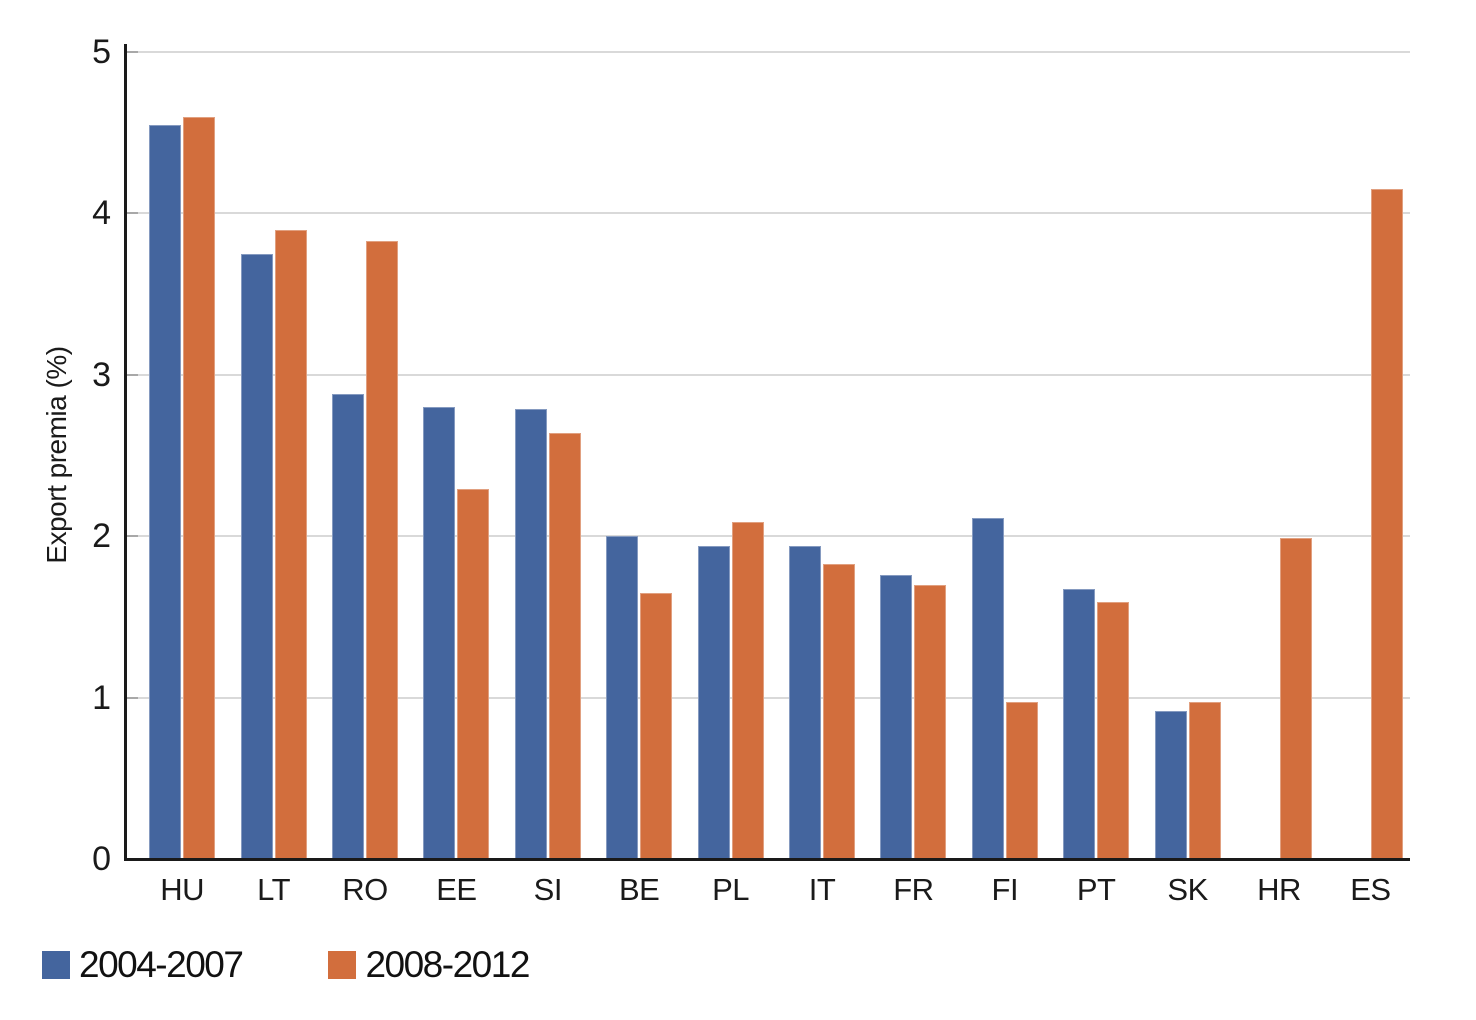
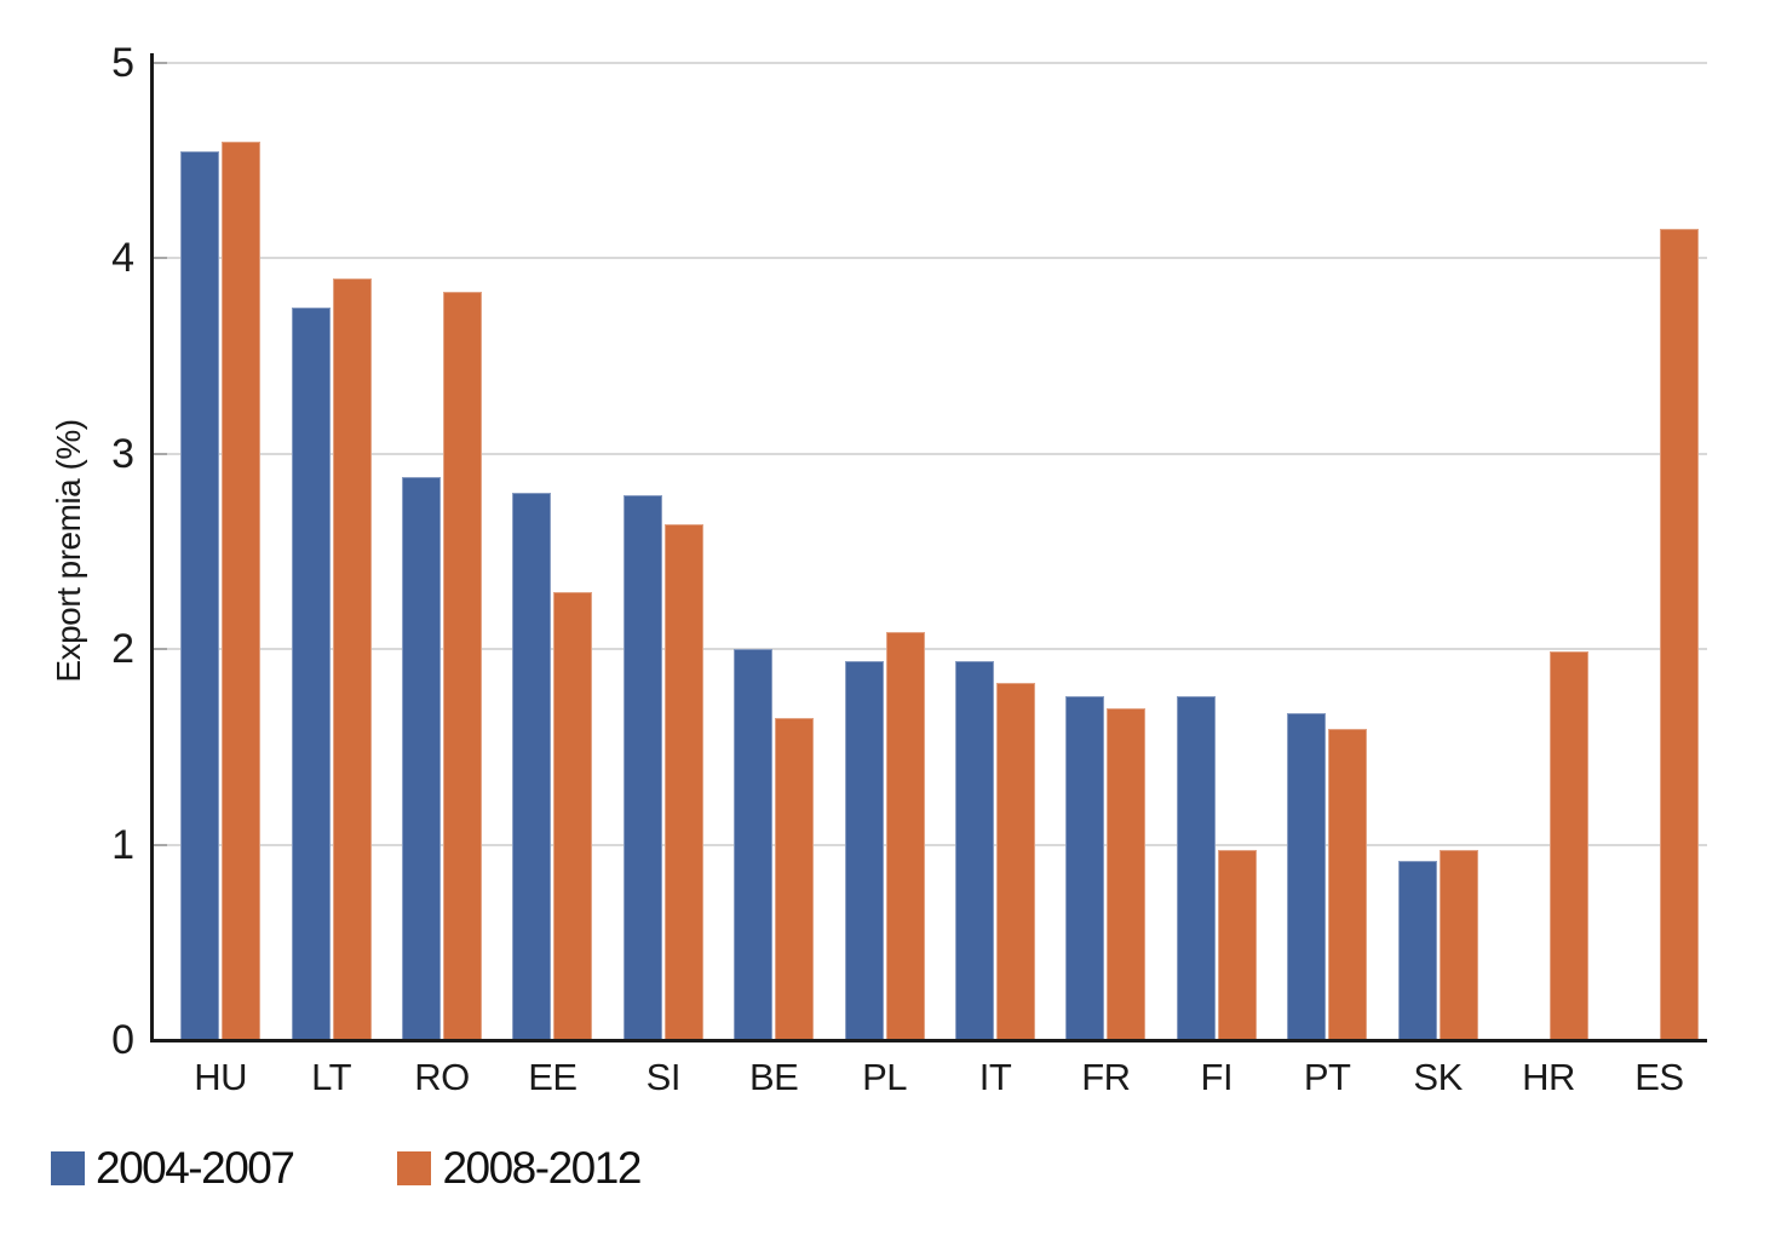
2004-2007/FI: 2.11 -> 1.76
